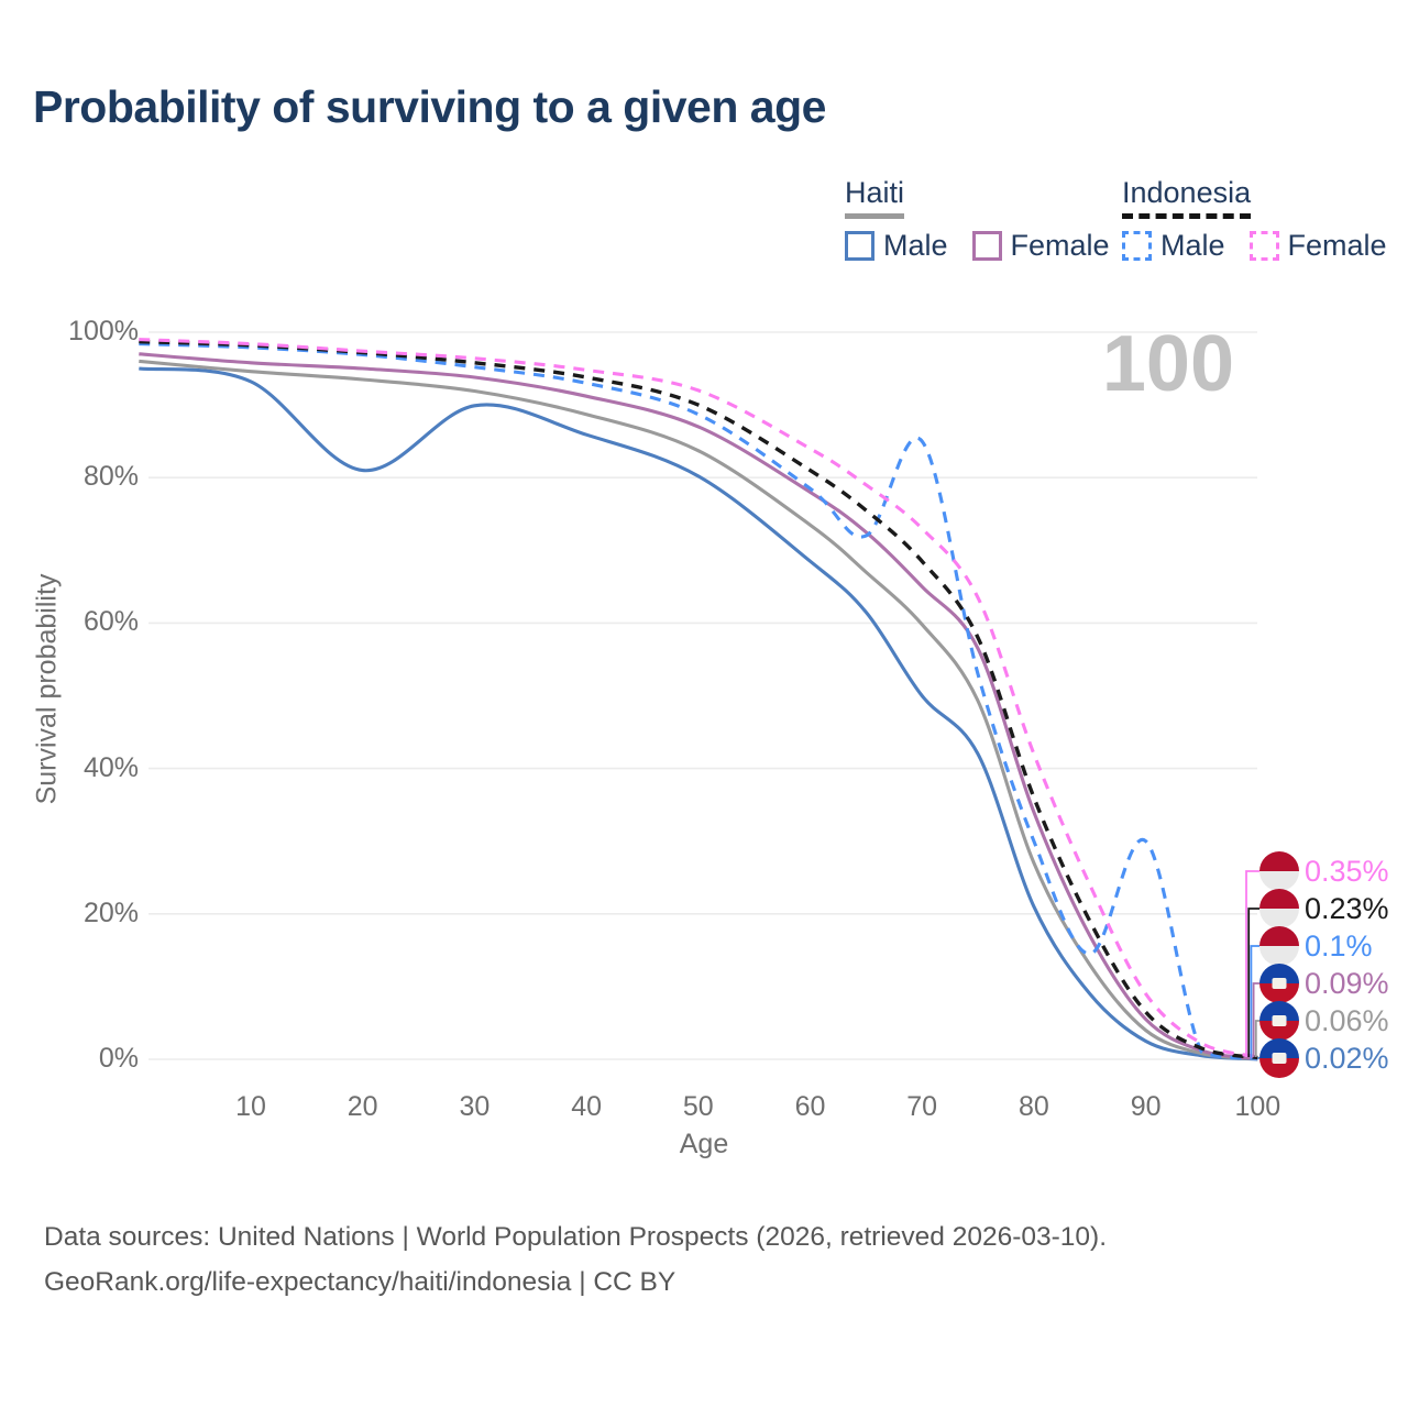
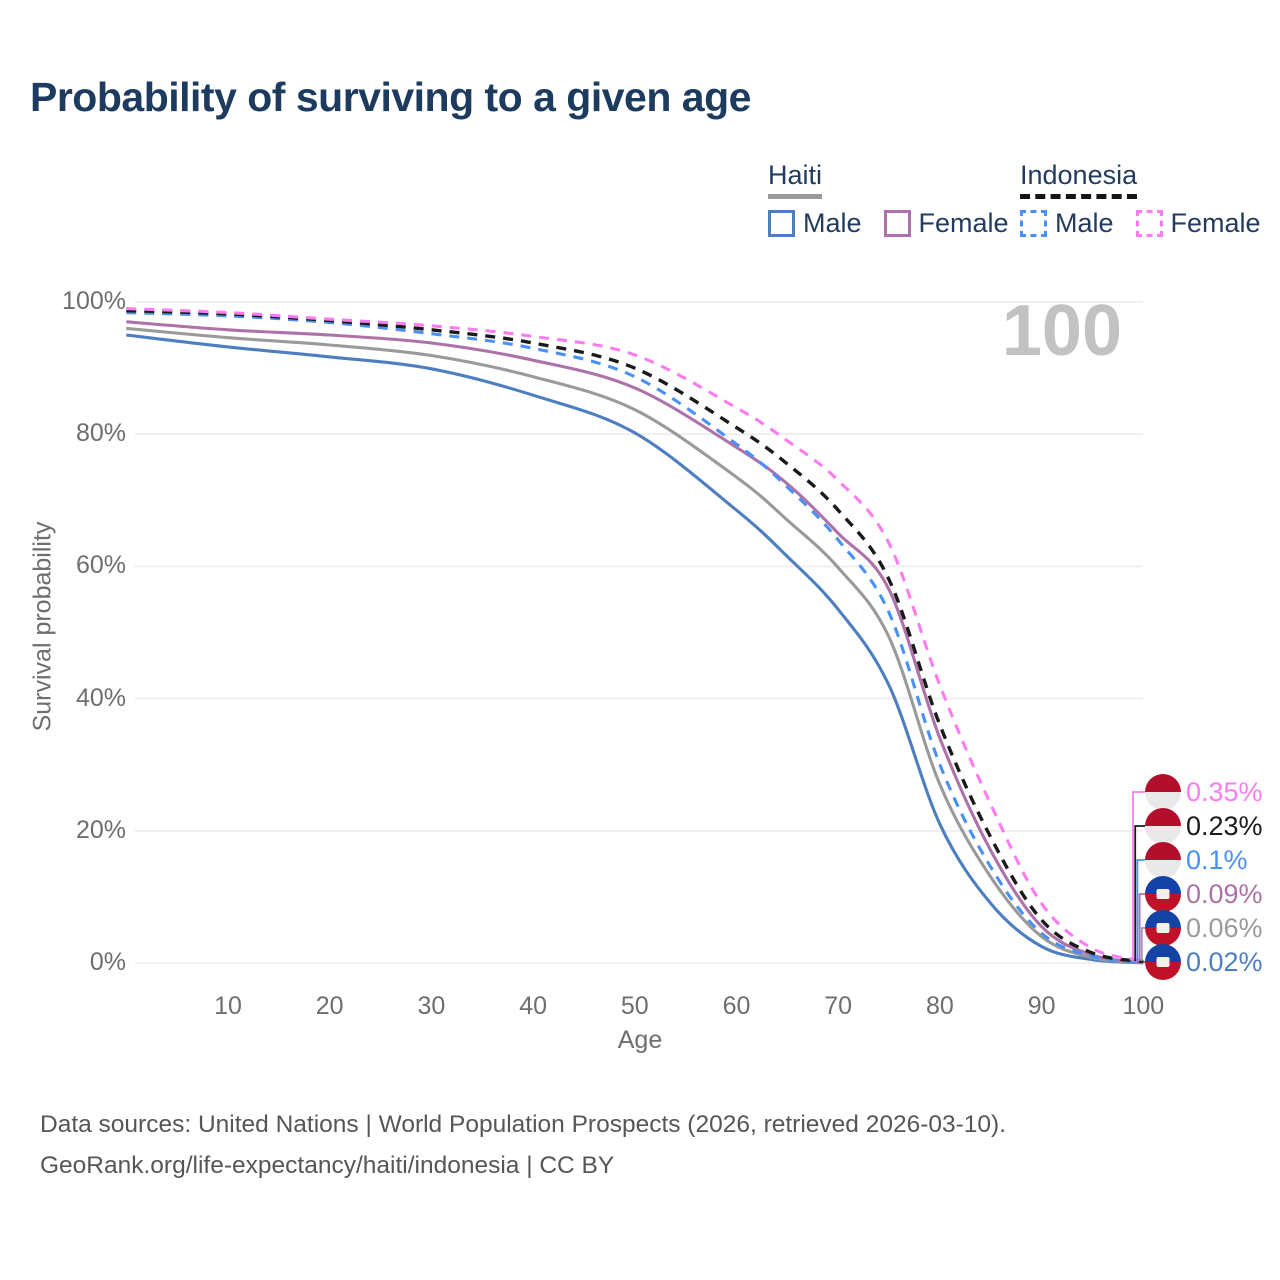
Haiti Male/20: 81% -> 92%
Haiti Male/70: 50% -> 54%
Indonesia Male/70: 85% -> 64%
Indonesia Male/90: 30% -> 4%
